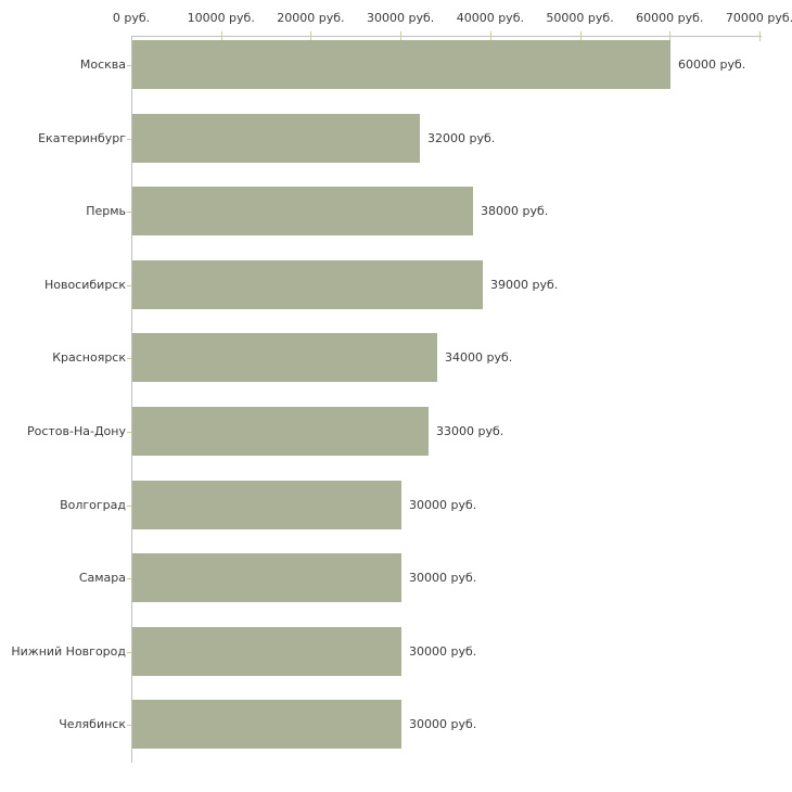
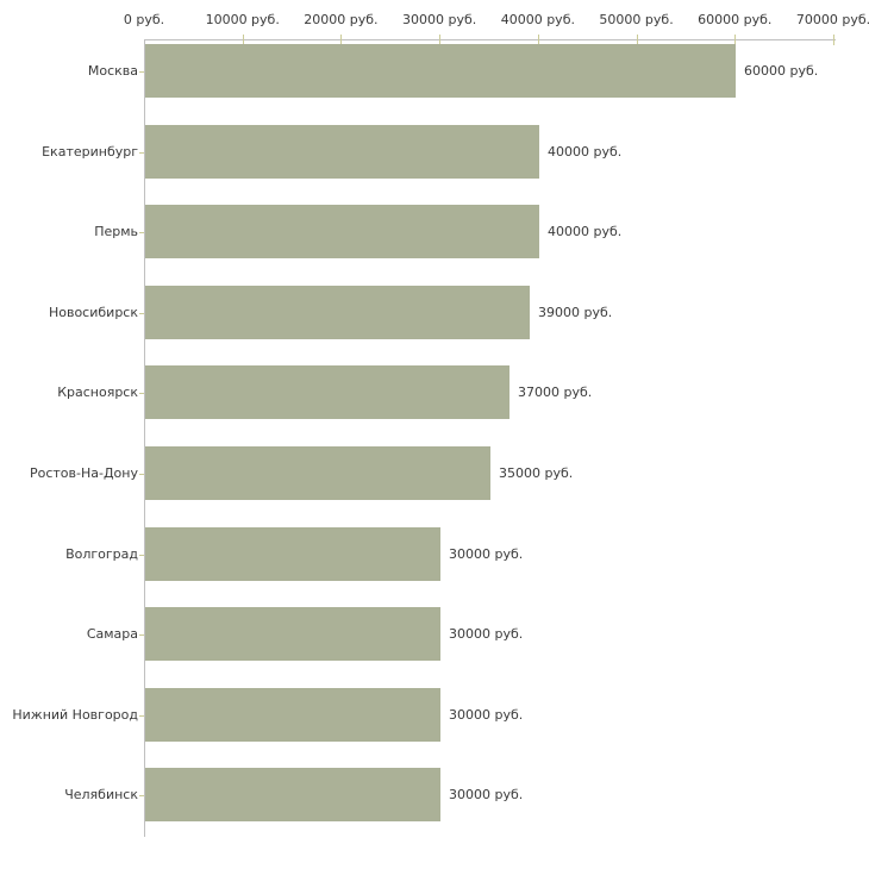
Екатеринбург: 32000 -> 40000
Пермь: 38000 -> 40000
Красноярск: 34000 -> 37000
Ростов-На-Дону: 33000 -> 35000
